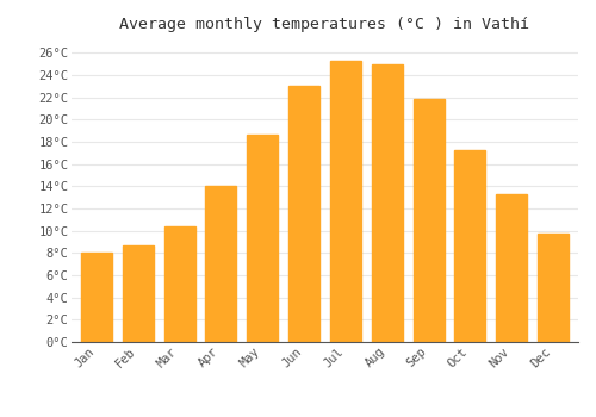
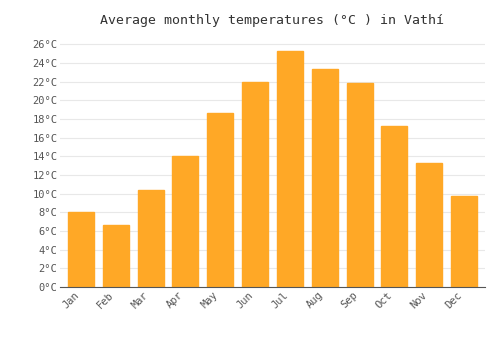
Feb: 8.7°C -> 6.6°C
Jun: 23.0°C -> 22.0°C
Aug: 25.0°C -> 23.4°C
